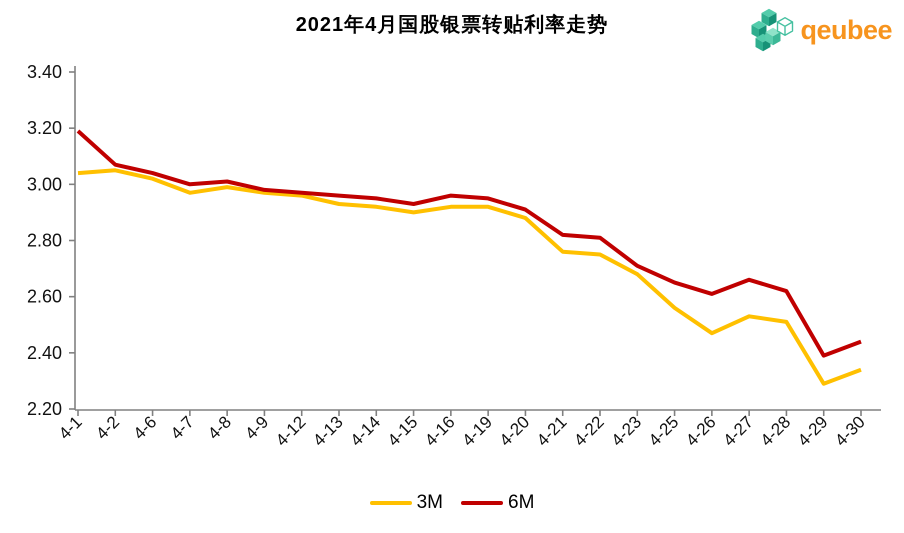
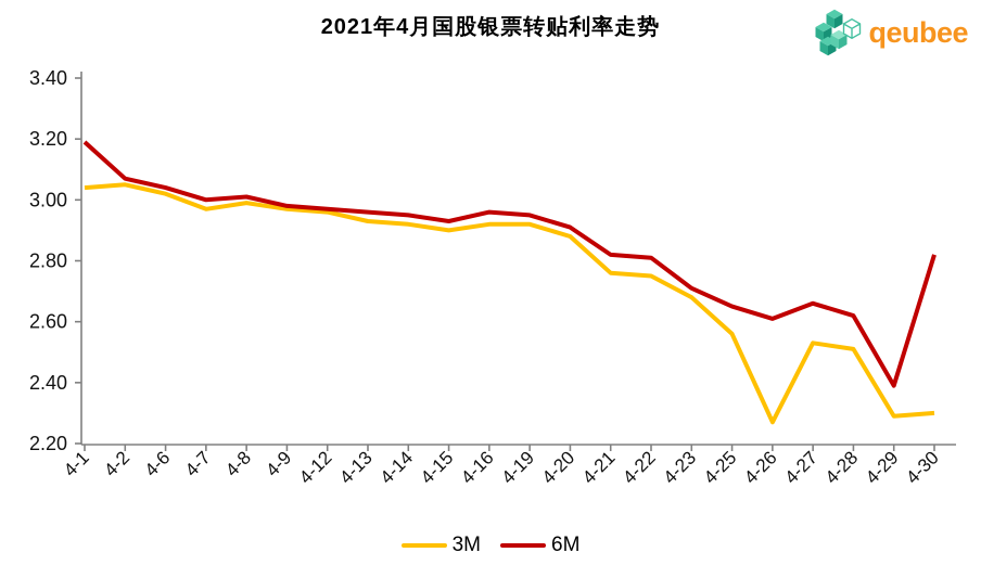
3M/4-26: 2.47 -> 2.27
3M/4-30: 2.34 -> 2.30
6M/4-30: 2.44 -> 2.82
